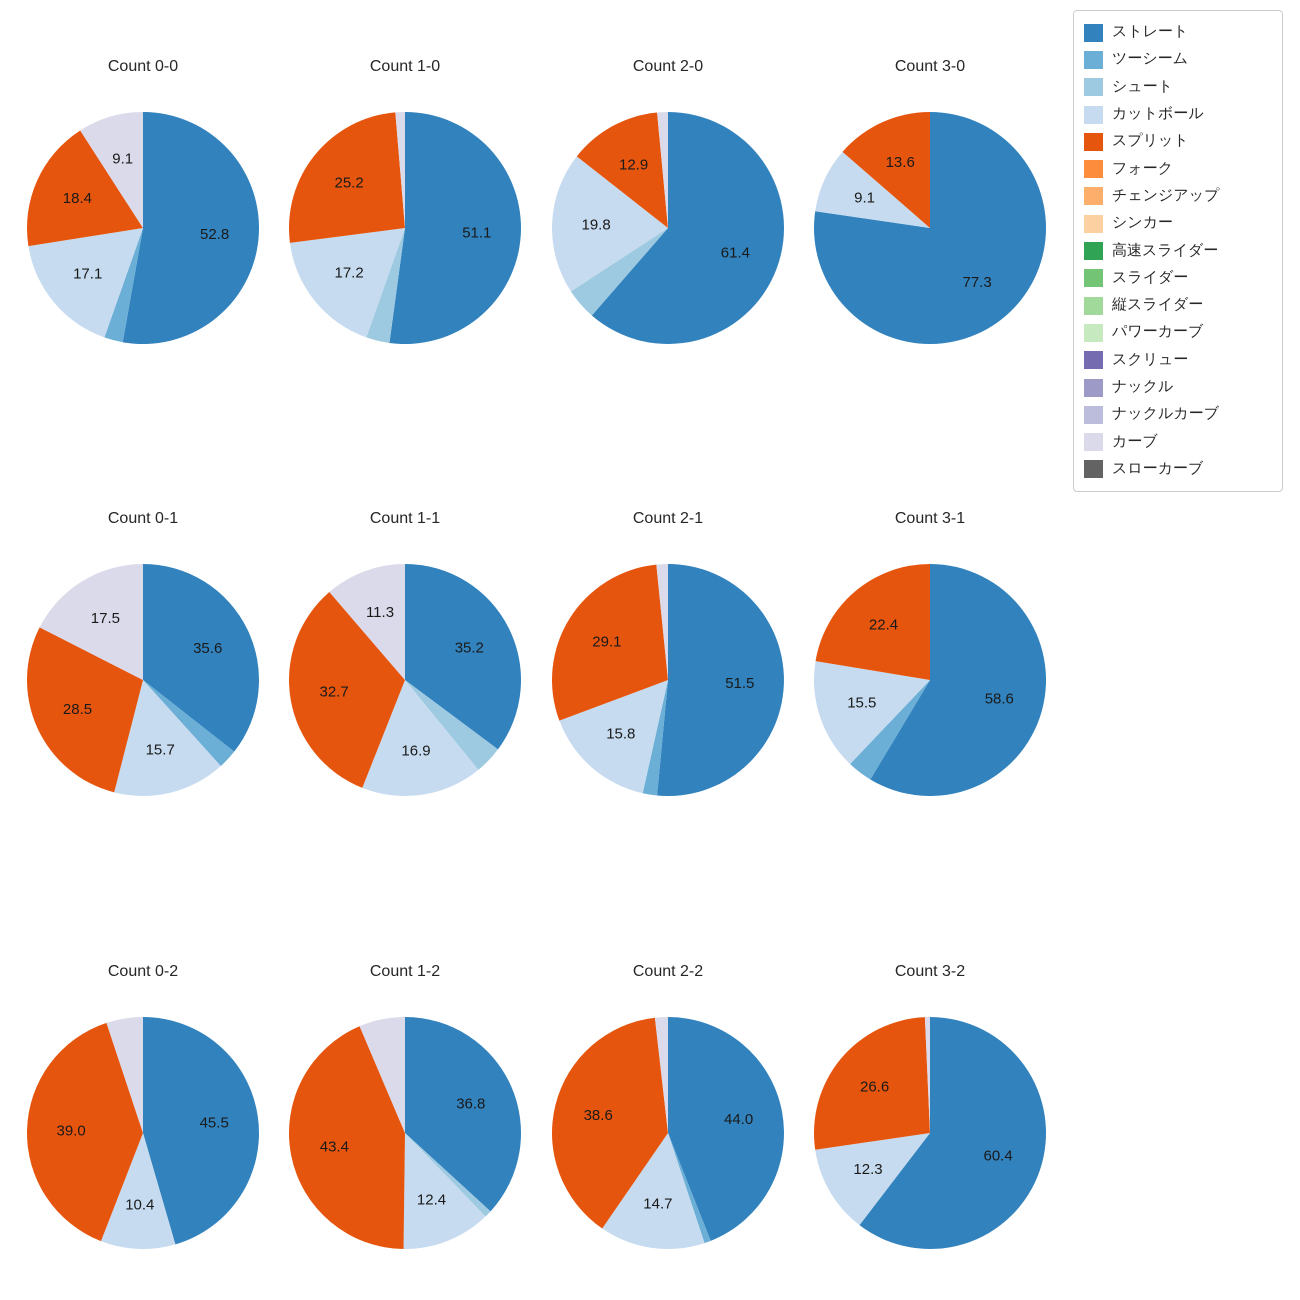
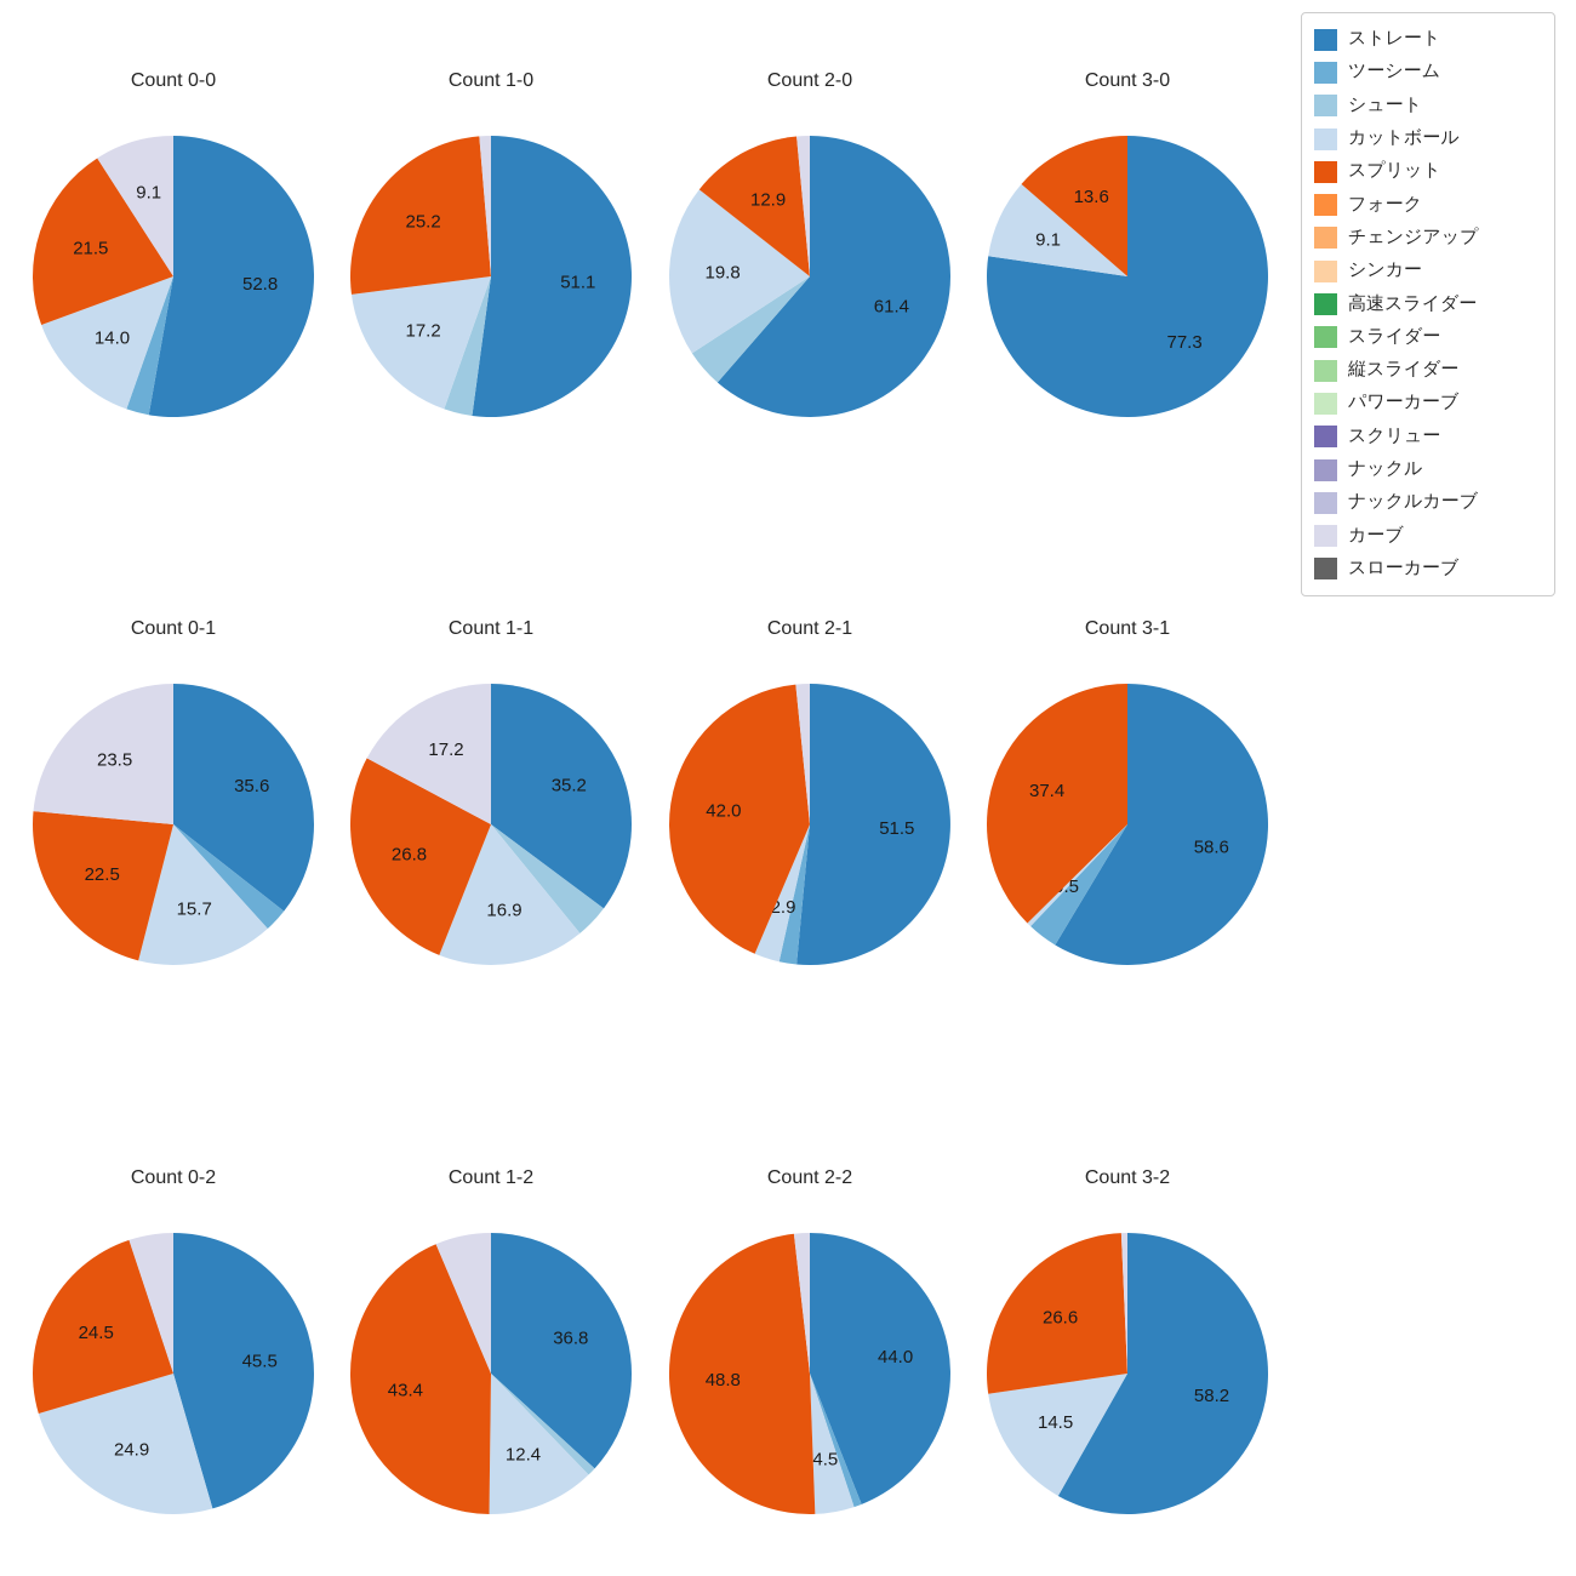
Count 0-0/カットボール: 17.1 -> 14.0
Count 0-0/スプリット: 18.4 -> 21.5
Count 0-1/スプリット: 28.5 -> 22.5
Count 0-1/カーブ: 17.5 -> 23.5
Count 1-1/スプリット: 32.7 -> 26.8
Count 1-1/カーブ: 11.3 -> 17.2
Count 2-1/カットボール: 15.8 -> 2.9
Count 2-1/スプリット: 29.1 -> 42.0
Count 3-1/カットボール: 15.5 -> 0.5
Count 3-1/スプリット: 22.4 -> 37.4
Count 0-2/カットボール: 10.4 -> 24.9
Count 0-2/スプリット: 39.0 -> 24.5
Count 2-2/カットボール: 14.7 -> 4.5
Count 2-2/スプリット: 38.6 -> 48.8
Count 3-2/ストレート: 60.4 -> 58.2
Count 3-2/カットボール: 12.3 -> 14.5
